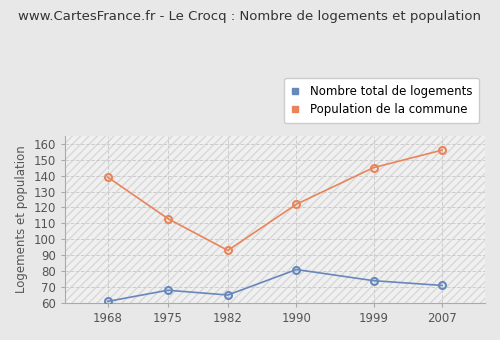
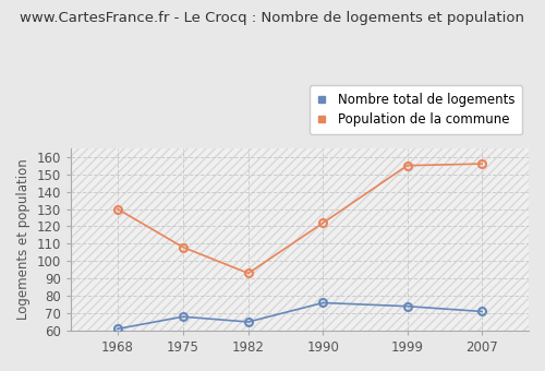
Population de la commune/1968: 139 -> 130
Population de la commune/1975: 113 -> 108
Nombre total de logements/1990: 81 -> 76
Population de la commune/1999: 145 -> 155
